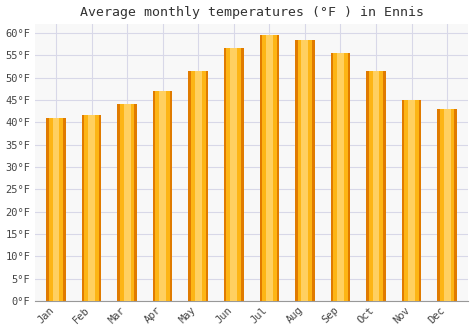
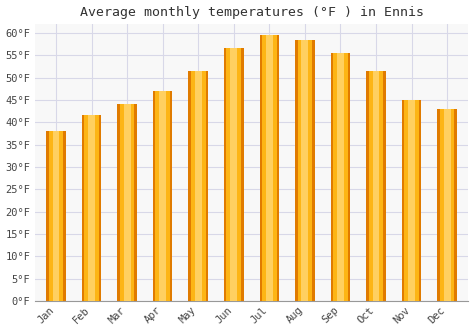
Jan: 41.0°F -> 38.0°F
